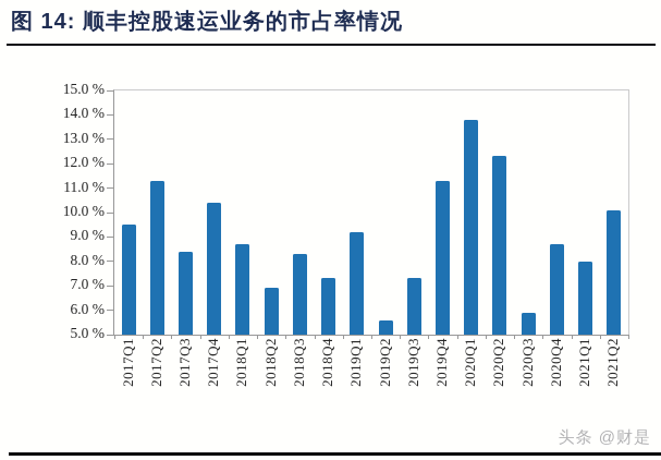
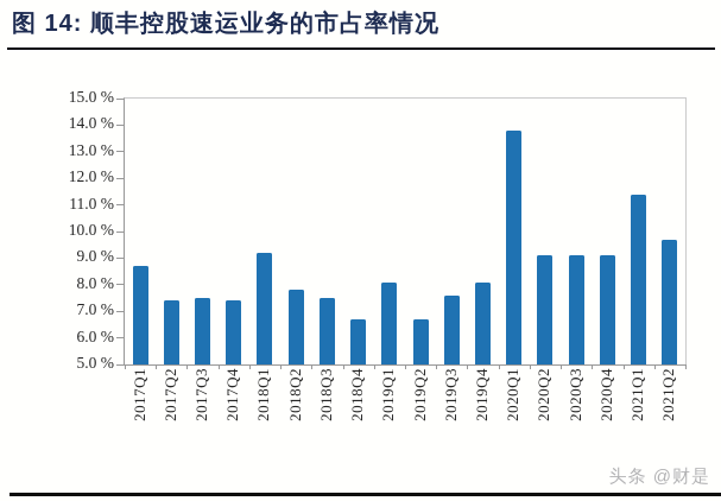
2017Q1: 9.5% -> 8.7%
2017Q2: 11.3% -> 7.4%
2017Q3: 8.4% -> 7.5%
2017Q4: 10.4% -> 7.4%
2018Q1: 8.7% -> 9.2%
2018Q2: 6.9% -> 7.8%
2018Q3: 8.3% -> 7.5%
2018Q4: 7.3% -> 6.7%
2019Q1: 9.2% -> 8.1%
2019Q2: 5.6% -> 6.7%
2019Q3: 7.3% -> 7.6%
2019Q4: 11.3% -> 8.1%
2020Q2: 12.3% -> 9.1%
2020Q3: 5.9% -> 9.1%
2020Q4: 8.7% -> 9.1%
2021Q1: 8.0% -> 11.4%
2021Q2: 10.1% -> 9.7%
